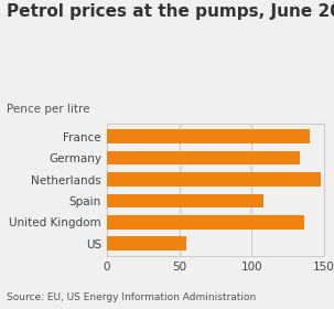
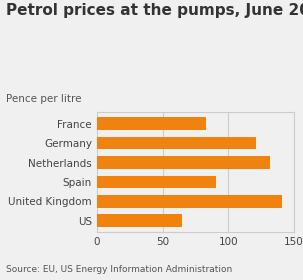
France: 140 -> 83
Germany: 133 -> 121
Netherlands: 148 -> 132
Spain: 108 -> 91
United Kingdom: 136 -> 141
US: 55 -> 65
